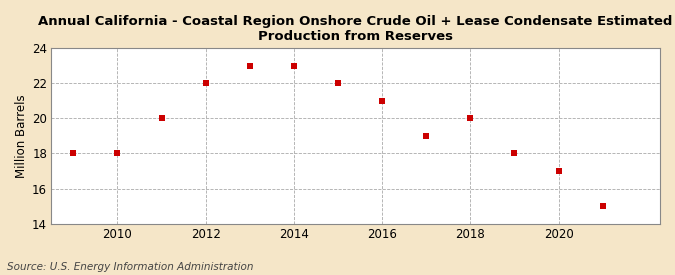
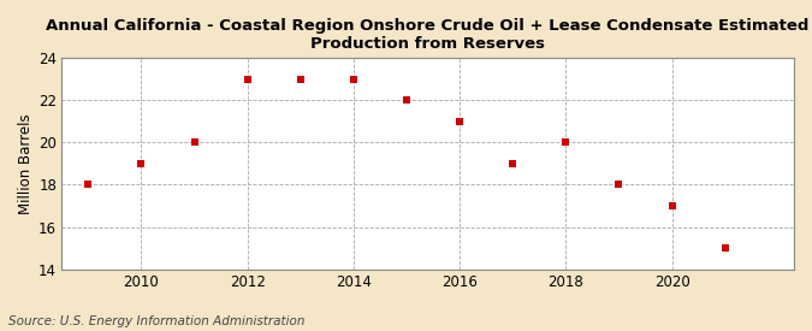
2010: 18 -> 19
2012: 22 -> 23
